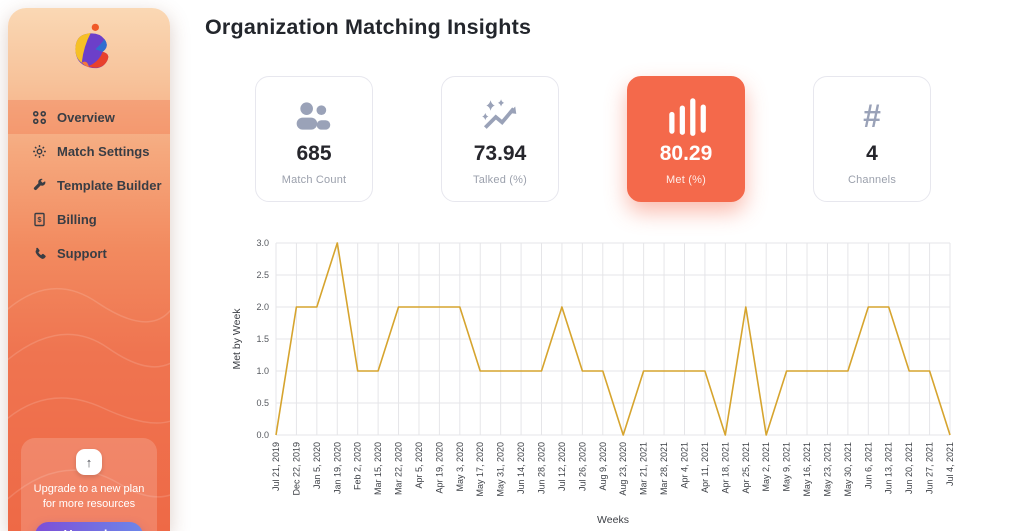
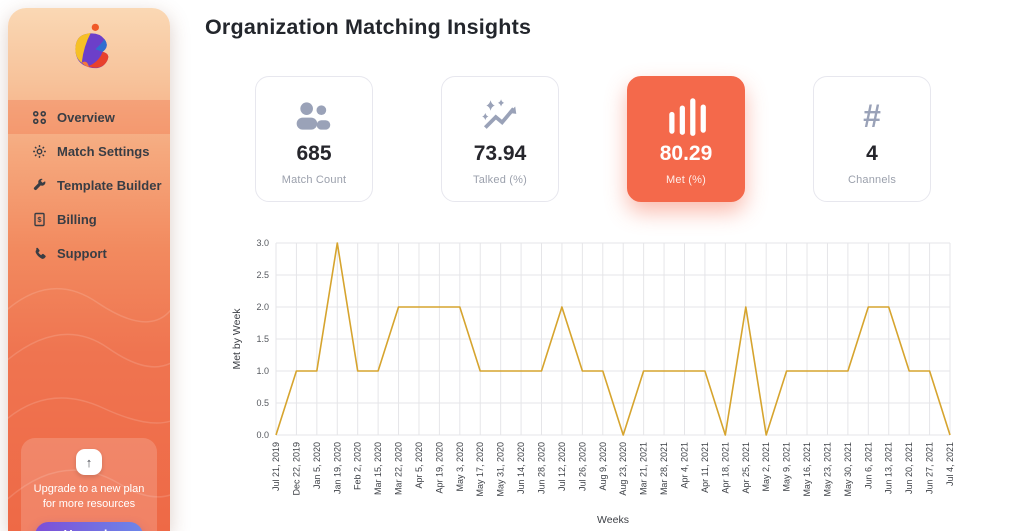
Dec 22, 2019: 2 -> 1
Jan 5, 2020: 2 -> 1
